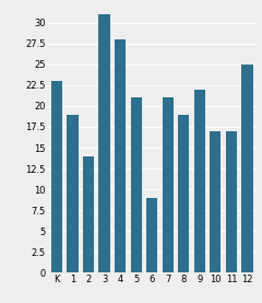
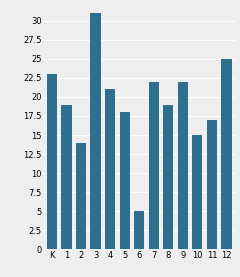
4: 28 -> 21
5: 21 -> 18
6: 9 -> 5
7: 21 -> 22
10: 17 -> 15
